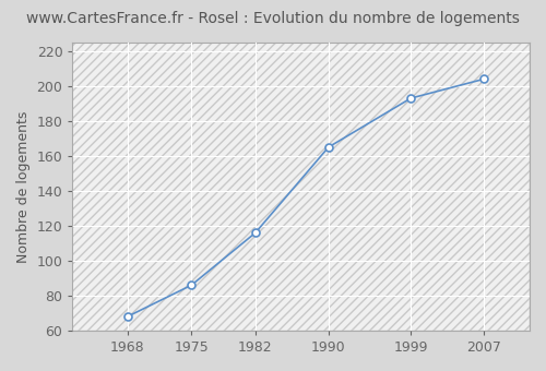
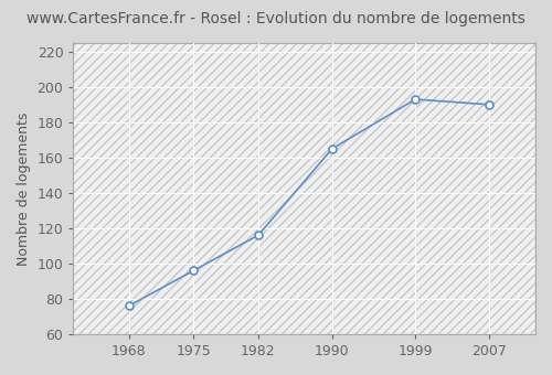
1968: 68 -> 76
1975: 86 -> 96
2007: 204 -> 190
